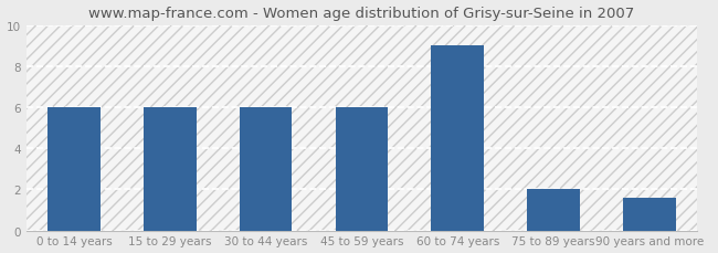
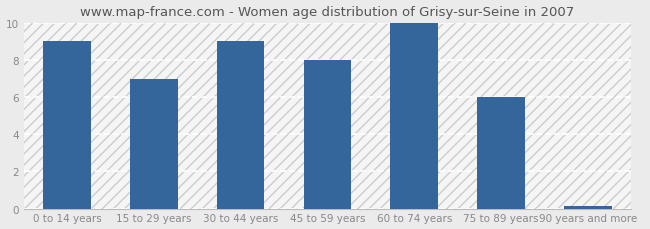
0 to 14 years: 6.0 -> 9.0
15 to 29 years: 6.0 -> 7.0
30 to 44 years: 6.0 -> 9.0
45 to 59 years: 6.0 -> 8.0
60 to 74 years: 9.0 -> 10.0
75 to 89 years: 2.0 -> 6.0
90 years and more: 1.6 -> 0.1
